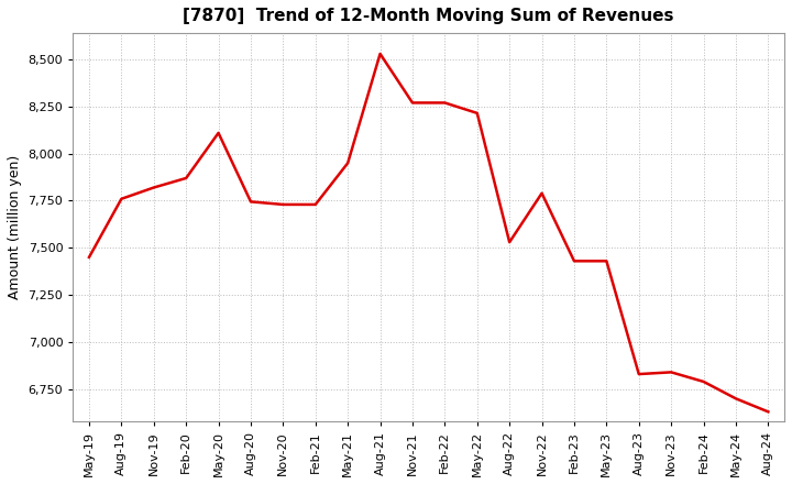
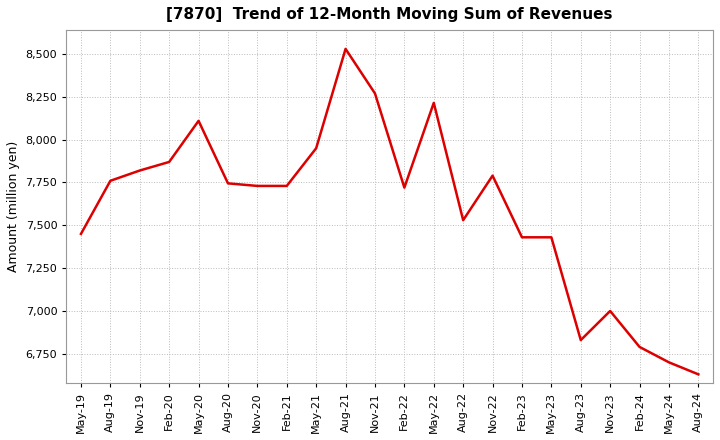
Feb-22: 8,270 -> 7,720
Nov-23: 6,840 -> 7,000
